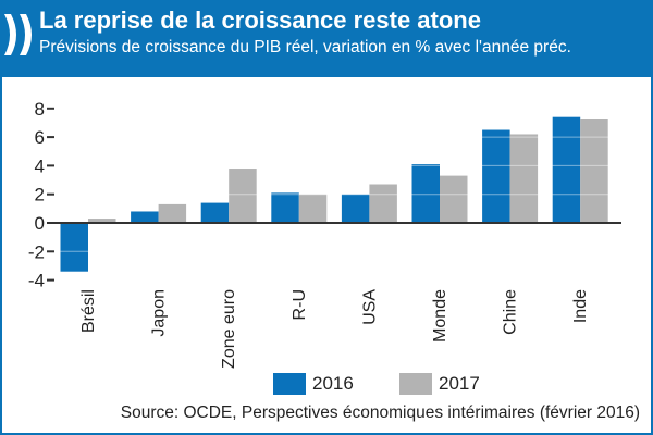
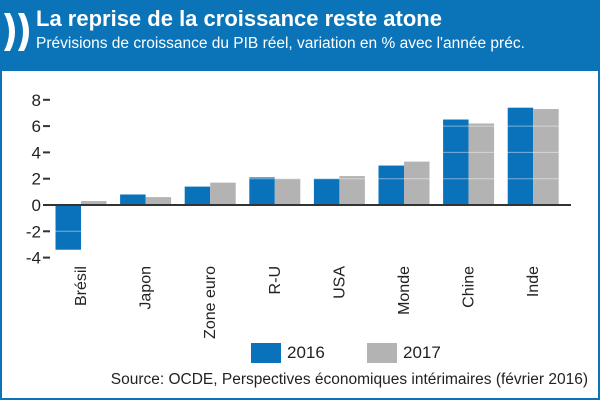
2017/Japon: 1.3 -> 0.6
2017/Zone euro: 3.8 -> 1.7
2017/USA: 2.7 -> 2.2
2016/Monde: 4.1 -> 3.0
